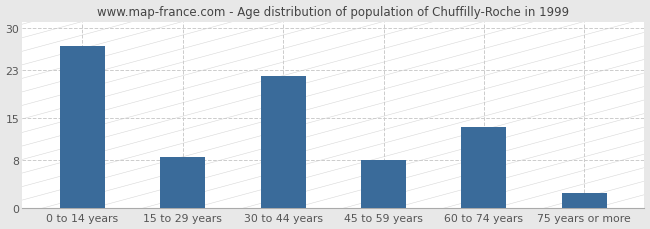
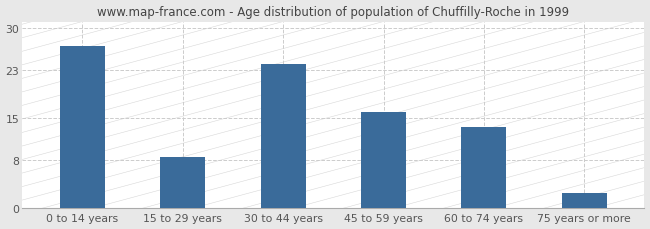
30 to 44 years: 22.0 -> 24.0
45 to 59 years: 8.0 -> 16.0
